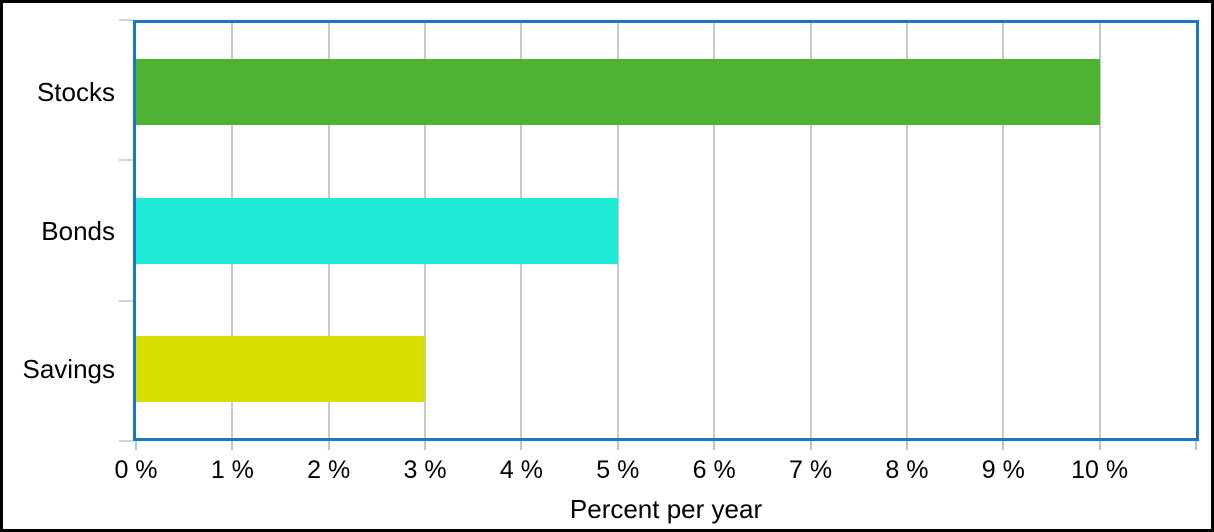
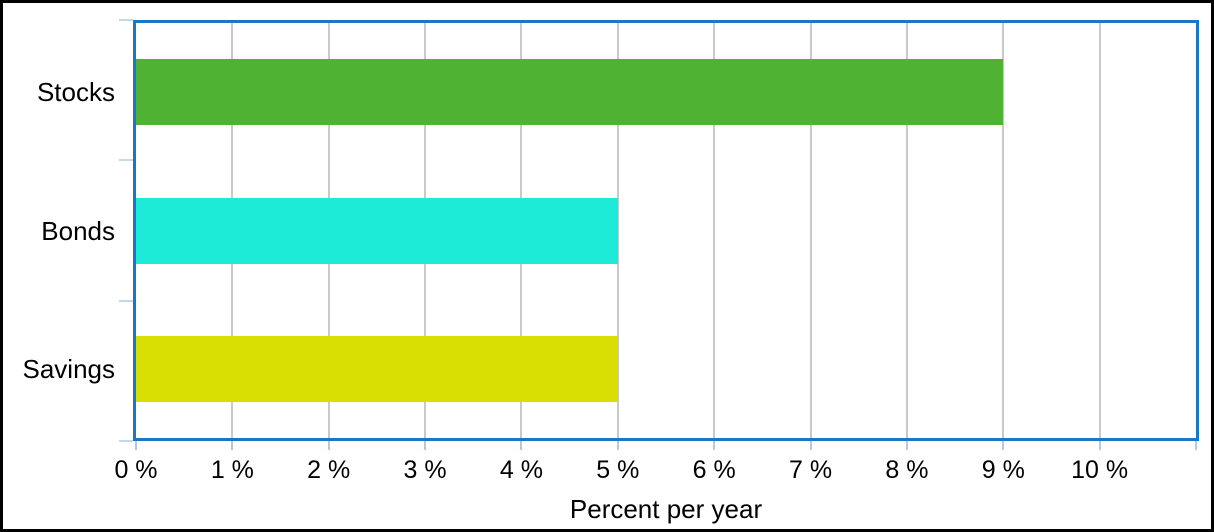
Stocks: 10% -> 9%
Savings: 3% -> 5%
